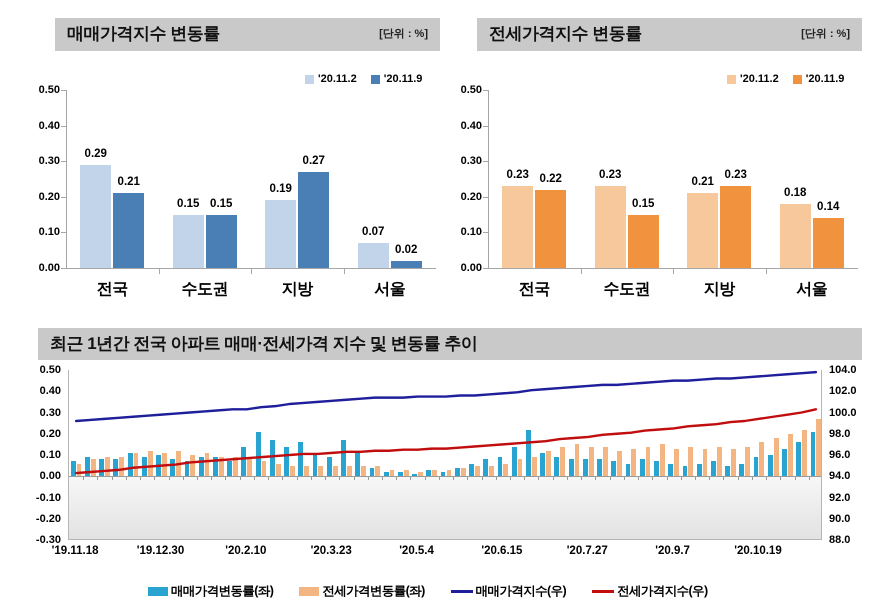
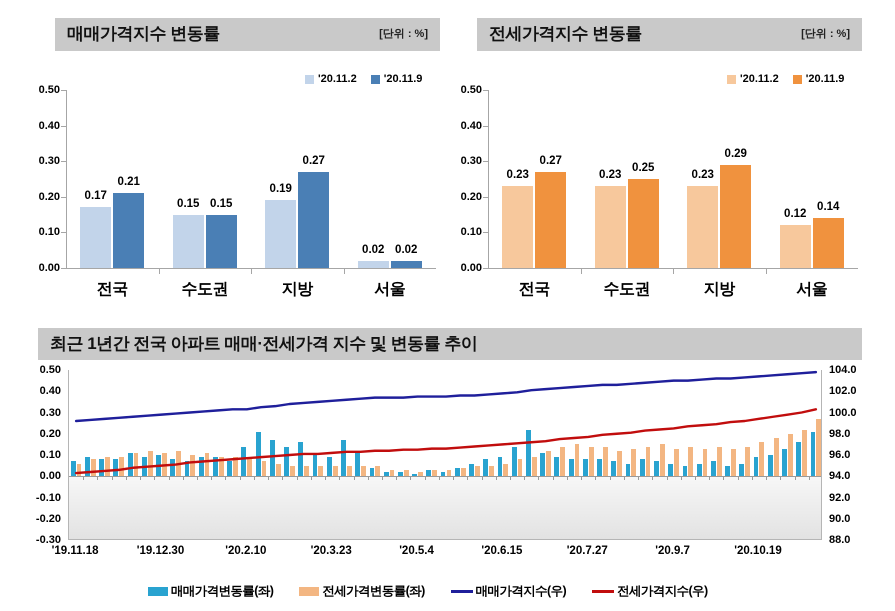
매매가격지수 변동률/'20.11.2/전국: 0.29 -> 0.17
매매가격지수 변동률/'20.11.2/서울: 0.07 -> 0.02
전세가격지수 변동률/'20.11.9/전국: 0.22 -> 0.27
전세가격지수 변동률/'20.11.9/수도권: 0.15 -> 0.25
전세가격지수 변동률/'20.11.2/지방: 0.21 -> 0.23
전세가격지수 변동률/'20.11.9/지방: 0.23 -> 0.29
전세가격지수 변동률/'20.11.2/서울: 0.18 -> 0.12
